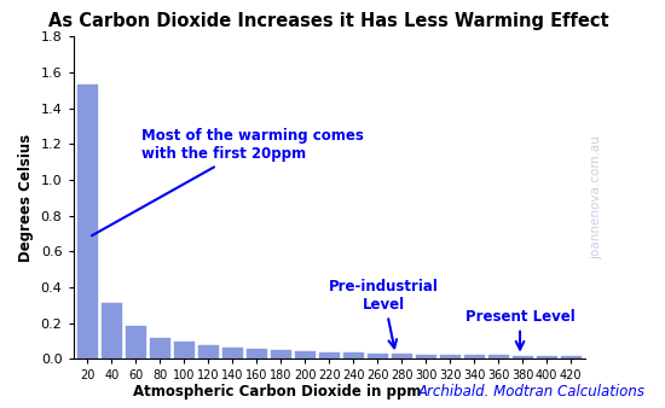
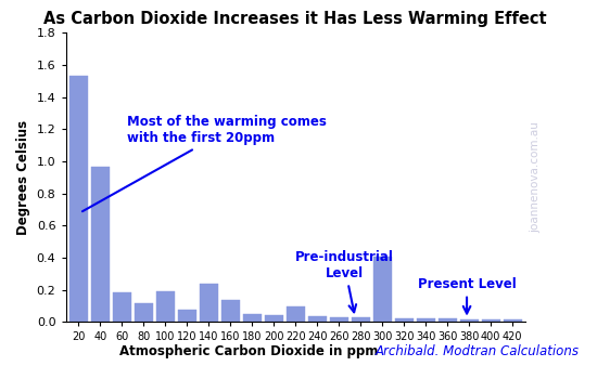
40: 0.32 -> 0.97
100: 0.10 -> 0.19
140: 0.06 -> 0.24
160: 0.06 -> 0.14
220: 0.04 -> 0.10
300: 0.03 -> 0.41
